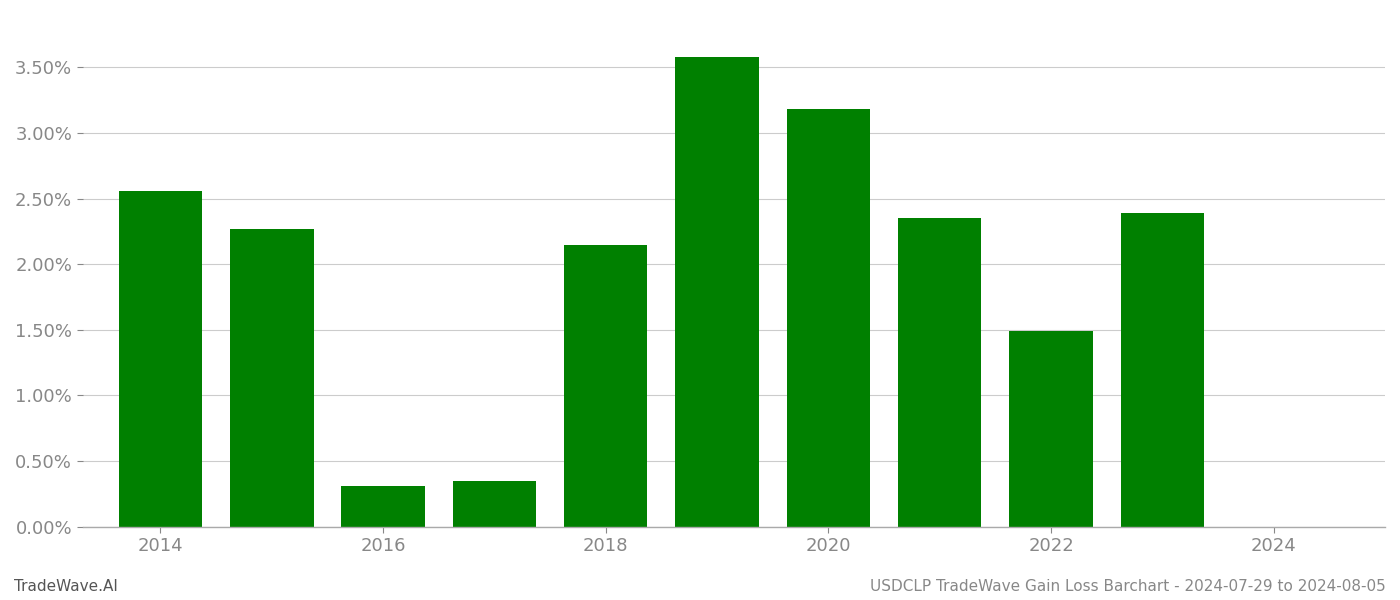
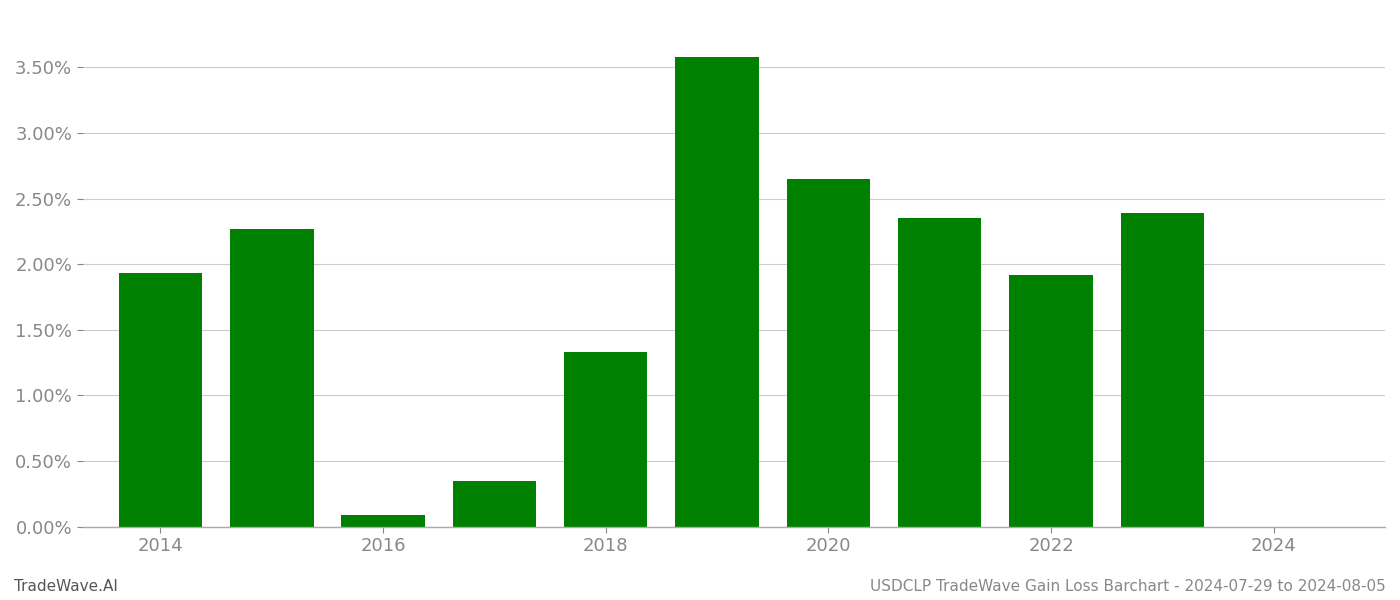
2014: 2.56% -> 1.93%
2016: 0.31% -> 0.09%
2018: 2.15% -> 1.33%
2020: 3.18% -> 2.65%
2022: 1.49% -> 1.92%
